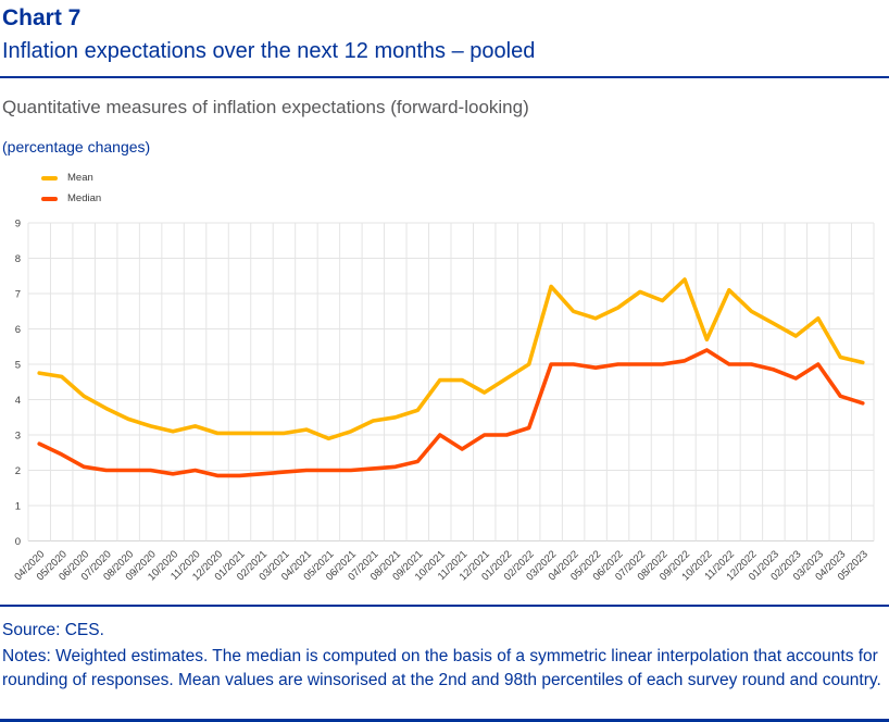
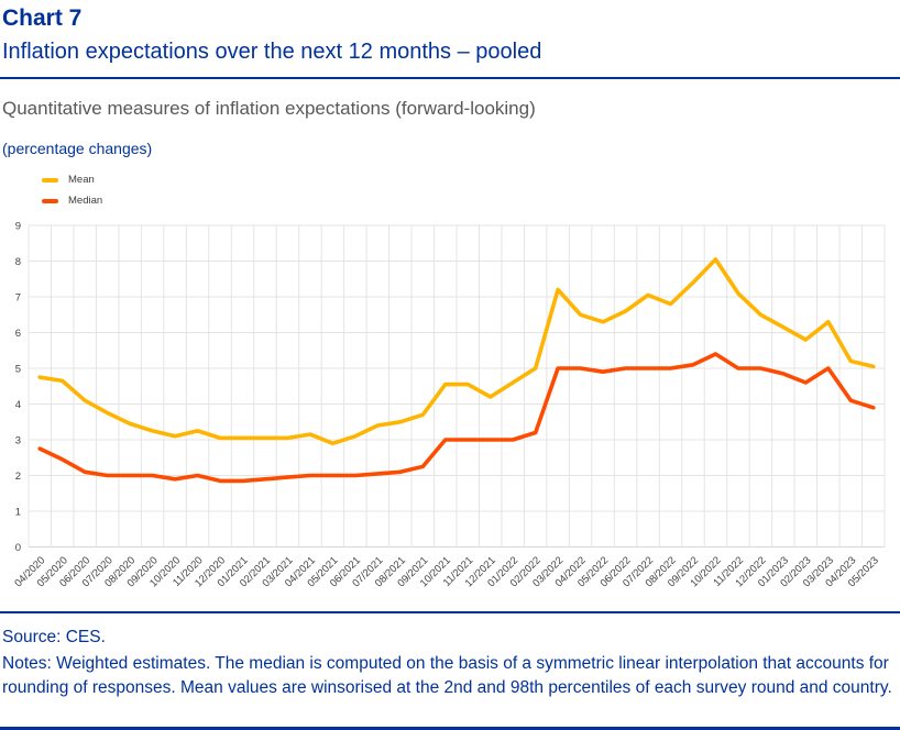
Median/11/2021: 2.6 -> 3.0
Mean/10/2022: 5.7 -> 8.1
